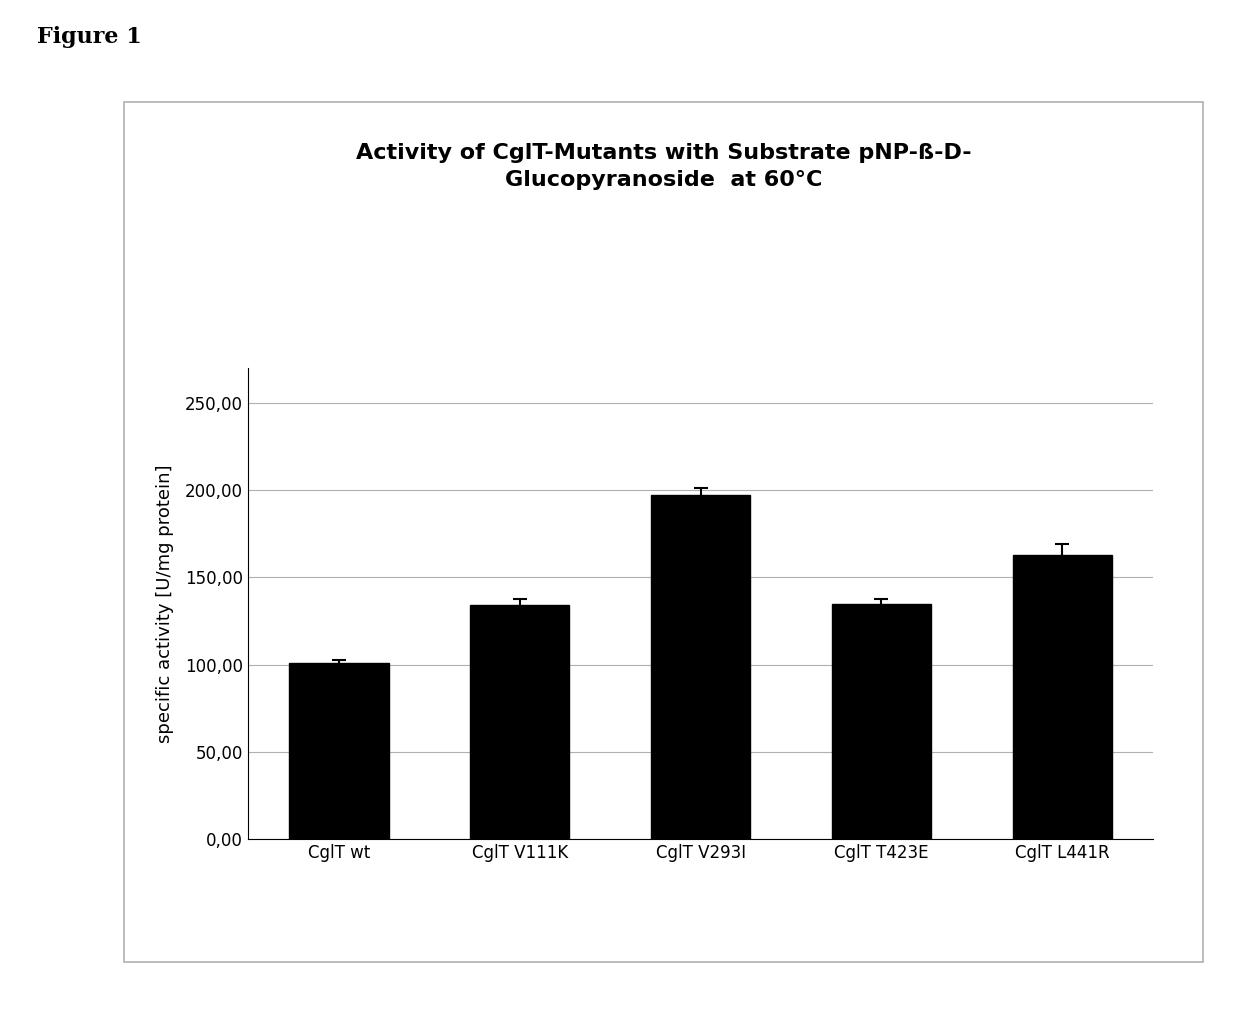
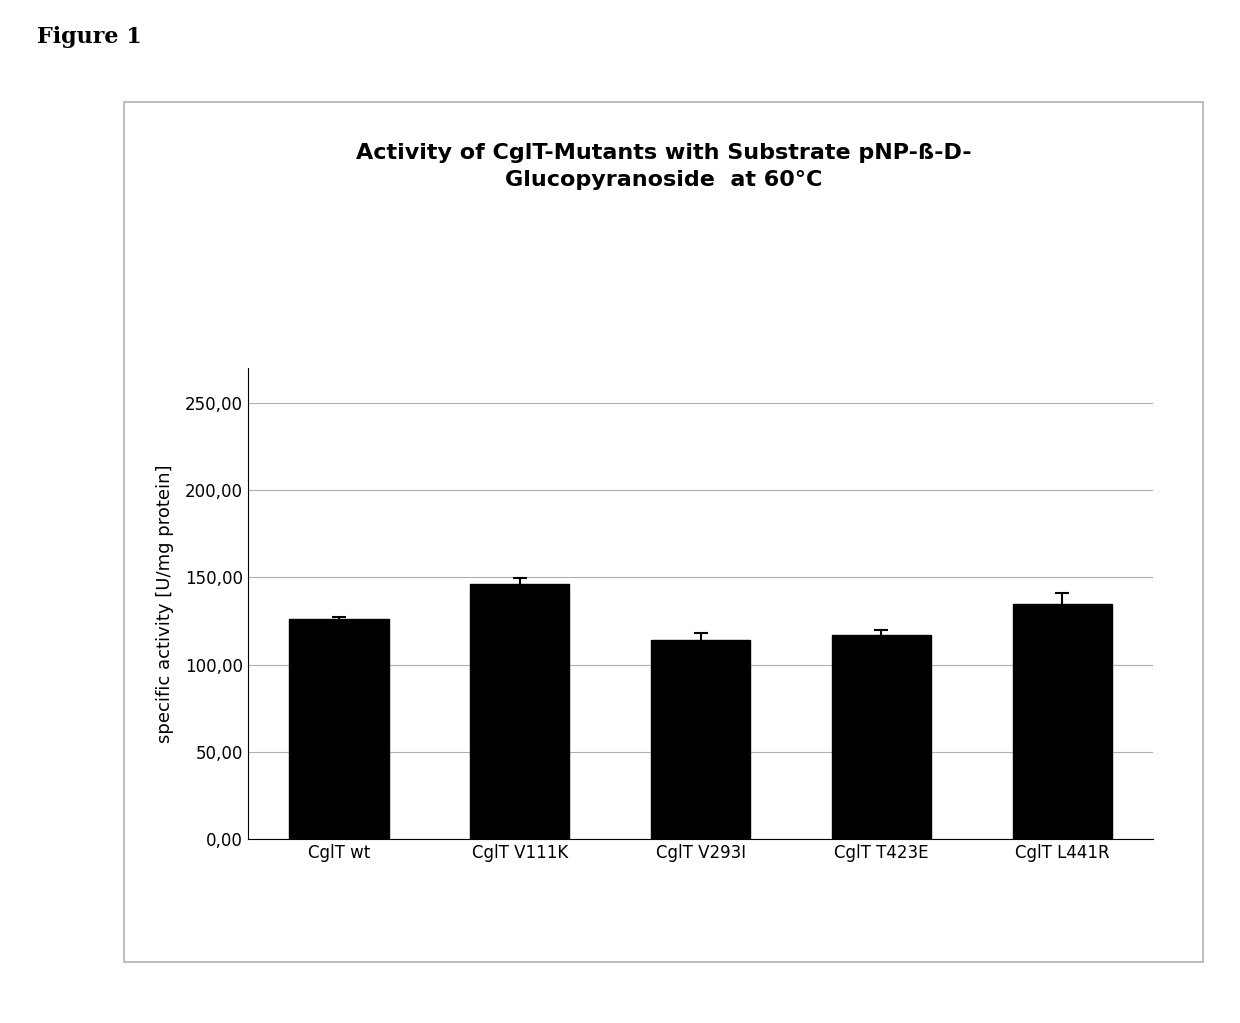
CglT wt: 101 -> 126
CglT V111K: 134 -> 146
CglT V293I: 198 -> 114
CglT T423E: 134 -> 117
CglT L441R: 163 -> 135
